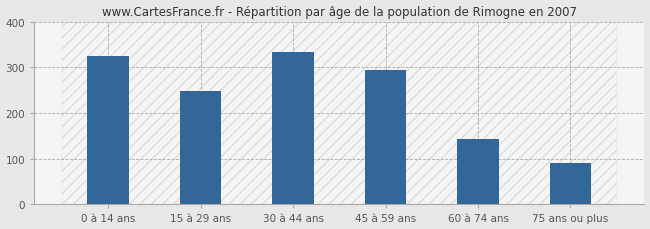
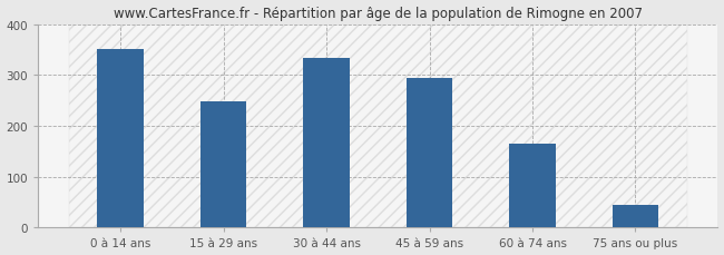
0 à 14 ans: 325 -> 350
60 à 74 ans: 144 -> 165
75 ans ou plus: 90 -> 45
